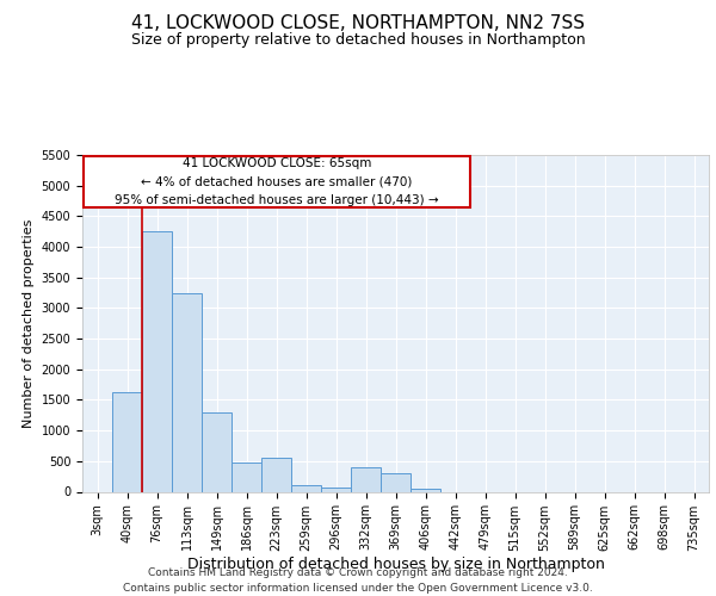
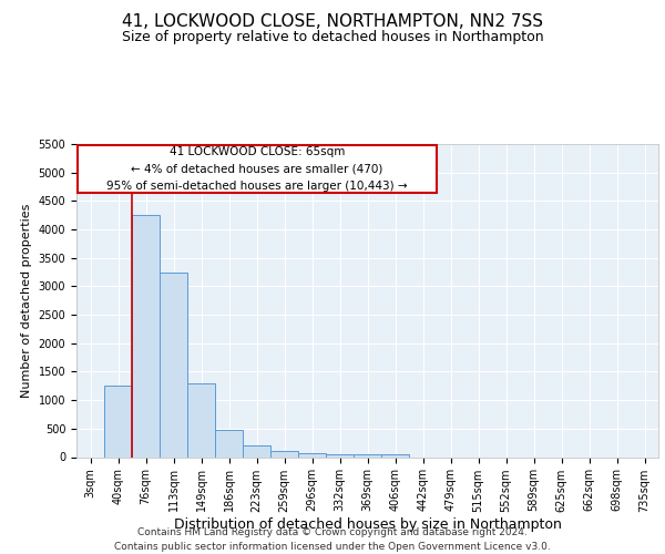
40sqm: 1620 -> 1250
223sqm: 560 -> 200
332sqm: 400 -> 60
369sqm: 300 -> 50
